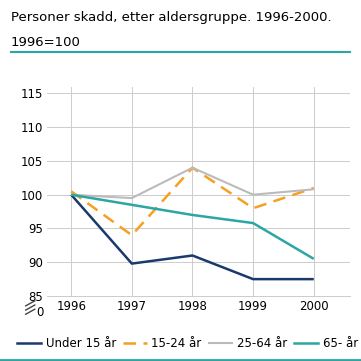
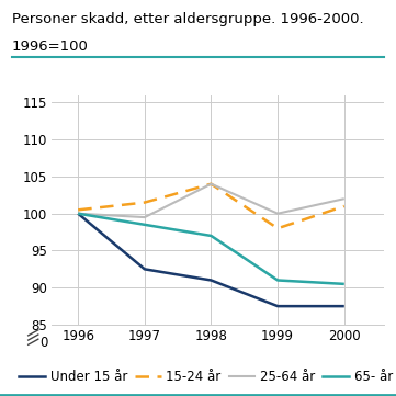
Under 15 år/1997: 89.8 -> 92.5
15-24 år/1997: 94.0 -> 101.5
65- år/1999: 95.8 -> 91.0
25-64 år/2000: 100.8 -> 102.0
